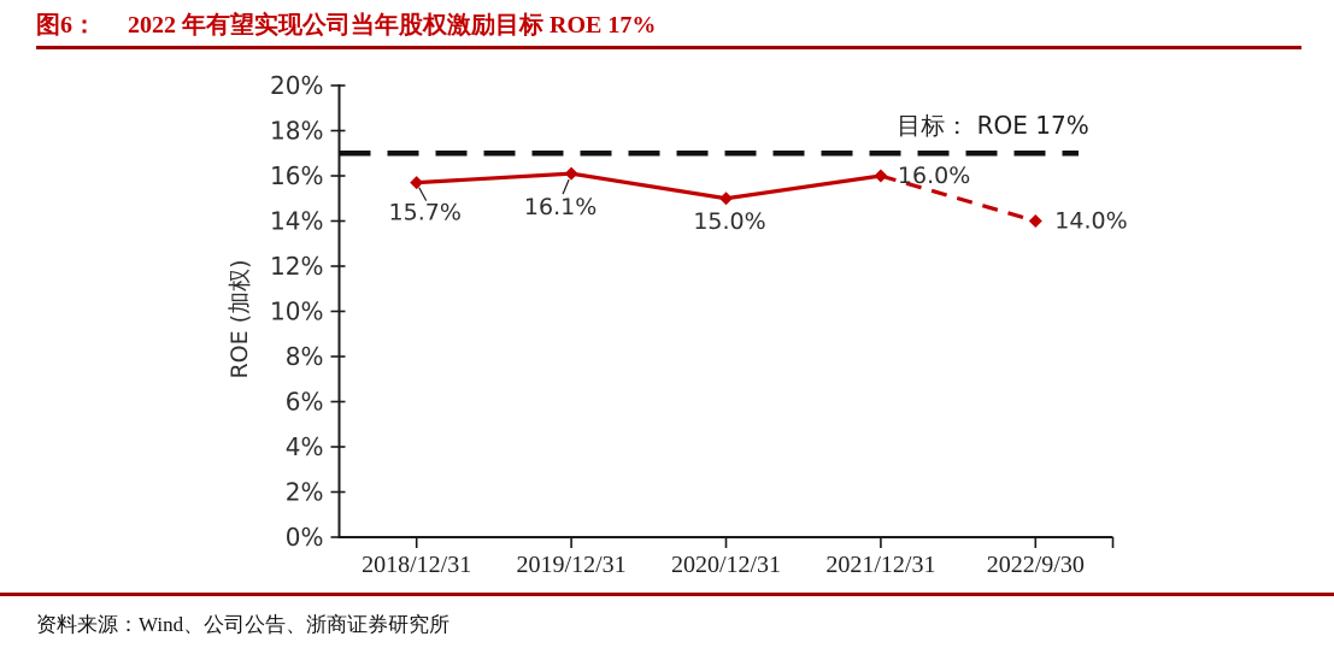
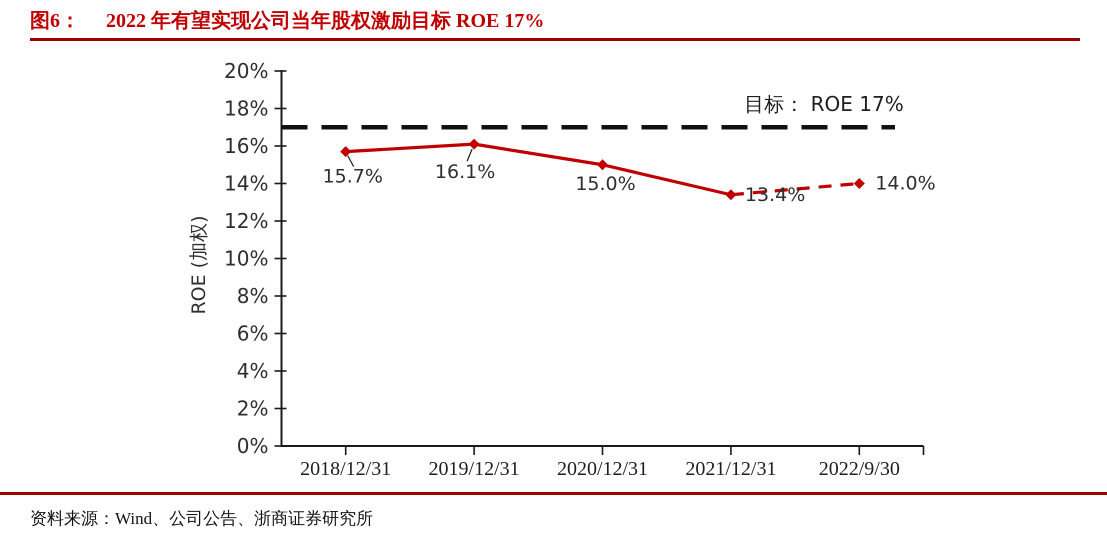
2021/12/31: 16.0% -> 13.4%
